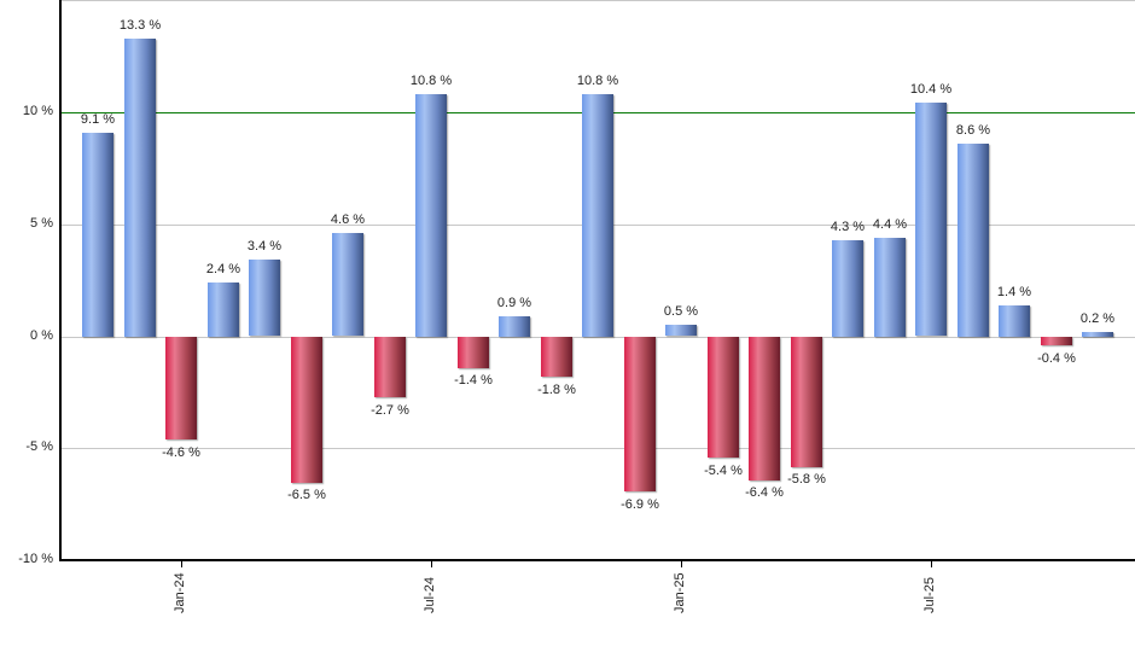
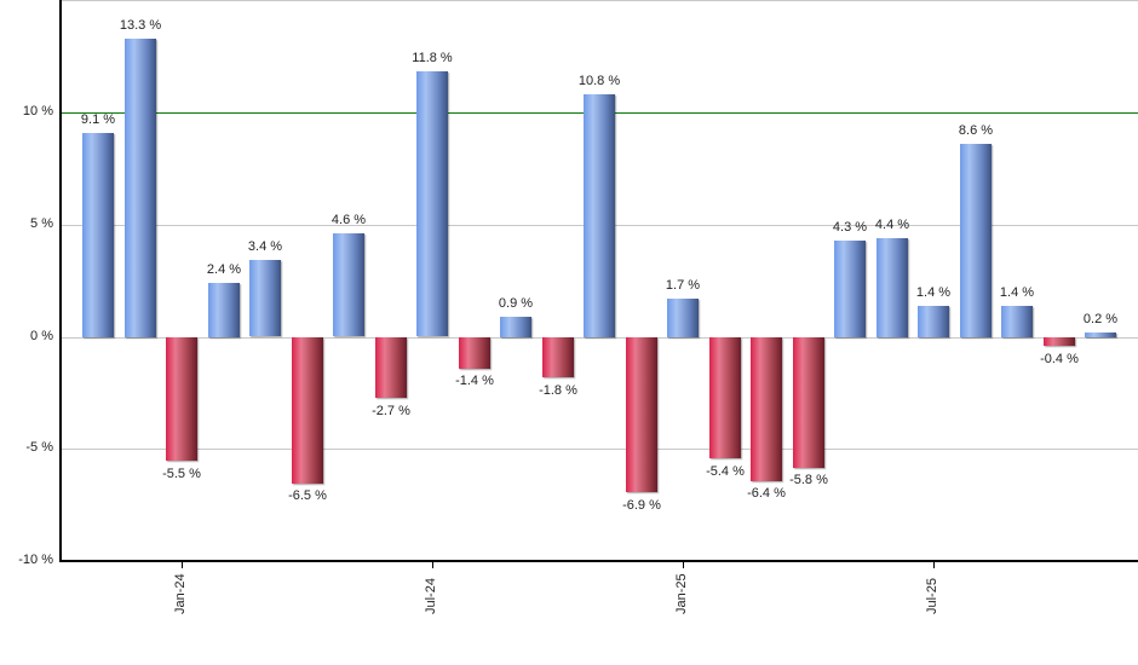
Jan-24: -4.6 -> -5.5
Jul-24: 10.8 -> 11.8
Jan-25: 0.5 -> 1.7
Jul-25: 10.4 -> 1.4
